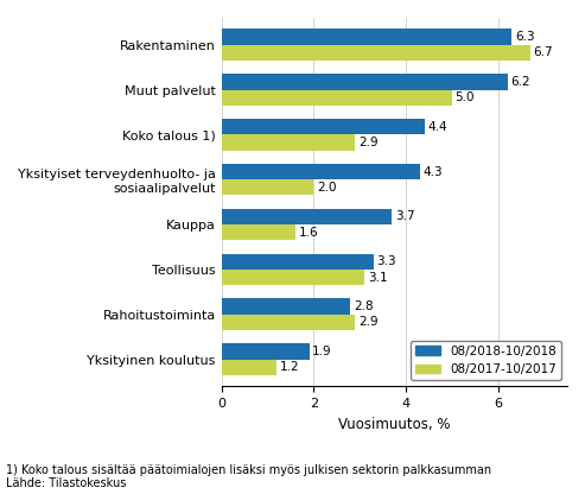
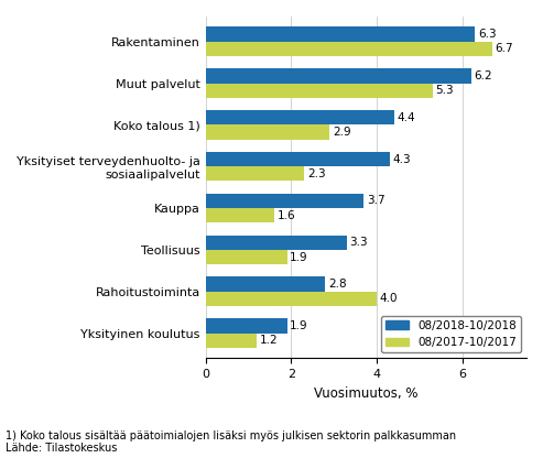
08/2017-10/2017/Muut palvelut: 5.0 -> 5.3
08/2017-10/2017/Yksityiset terveydenhuolto- ja sosiaalipalvelut: 2.0 -> 2.3
08/2017-10/2017/Teollisuus: 3.1 -> 1.9
08/2017-10/2017/Rahoitustoiminta: 2.9 -> 4.0
